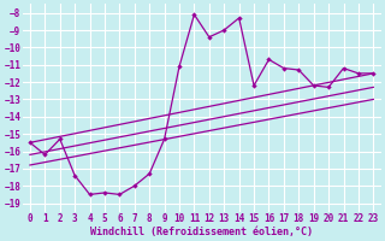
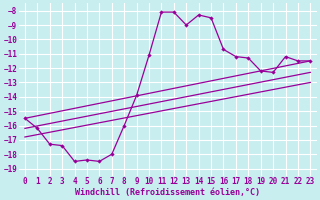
2: -15.3 -> -17.3
8: -17.3 -> -16.0
9: -15.3 -> -13.9
12: -9.4 -> -8.1
15: -12.2 -> -8.5
